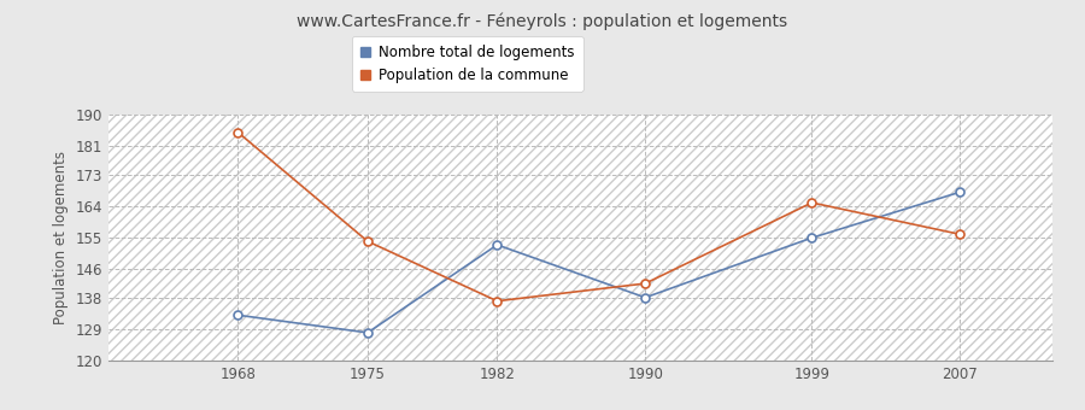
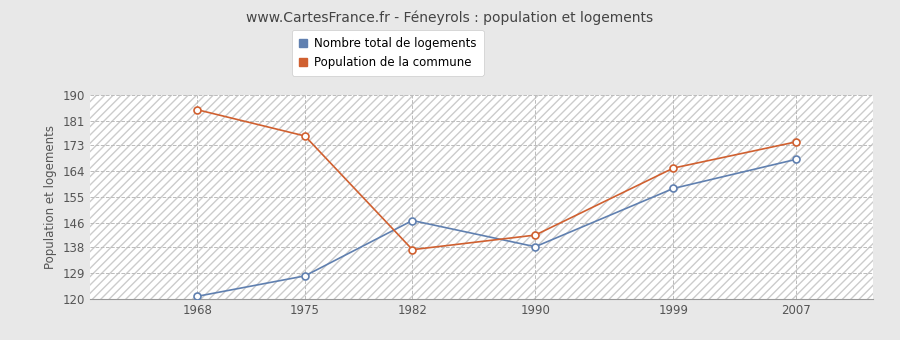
Nombre total de logements/1968: 133 -> 121
Population de la commune/1975: 154 -> 176
Nombre total de logements/1982: 153 -> 147
Nombre total de logements/1999: 155 -> 158
Population de la commune/2007: 156 -> 174
